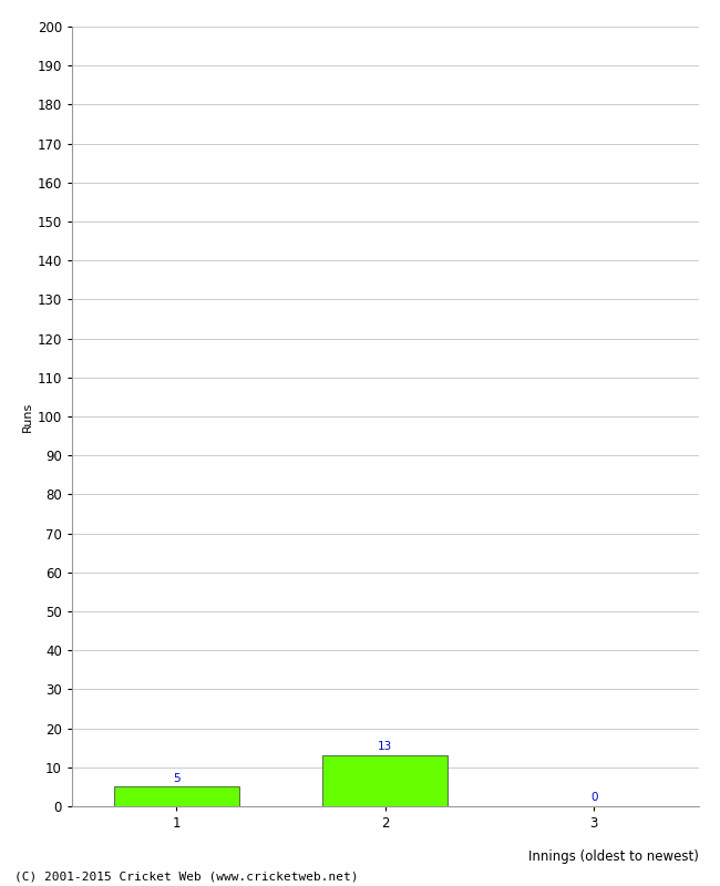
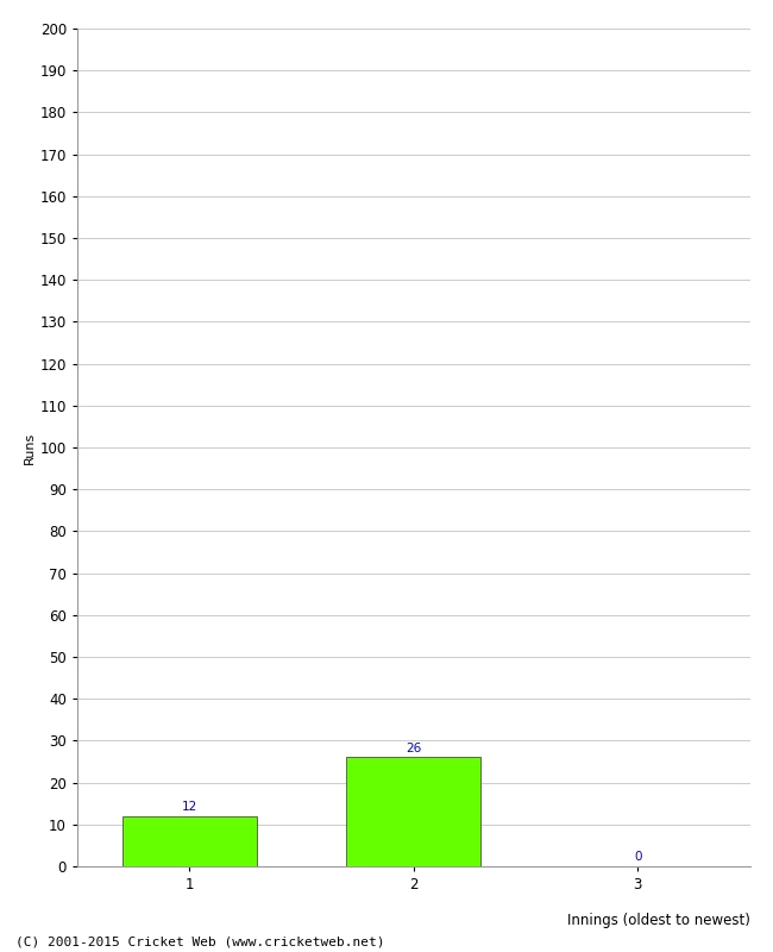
1: 5 -> 12
2: 13 -> 26
